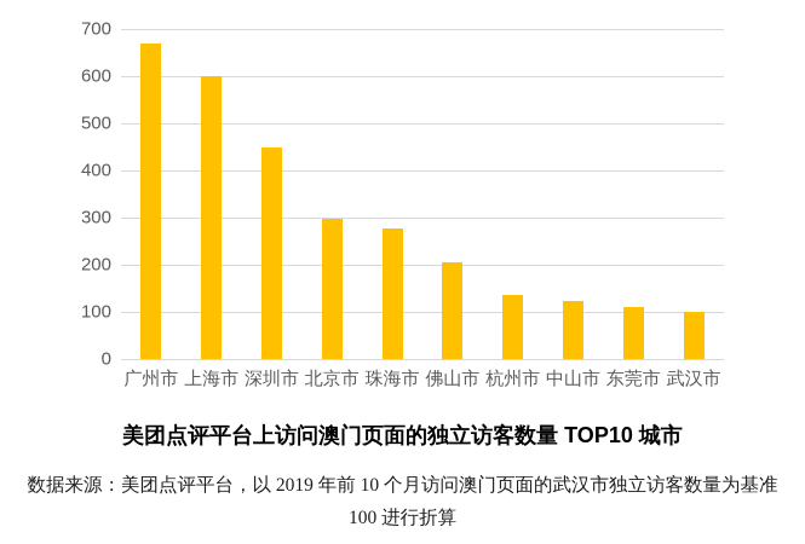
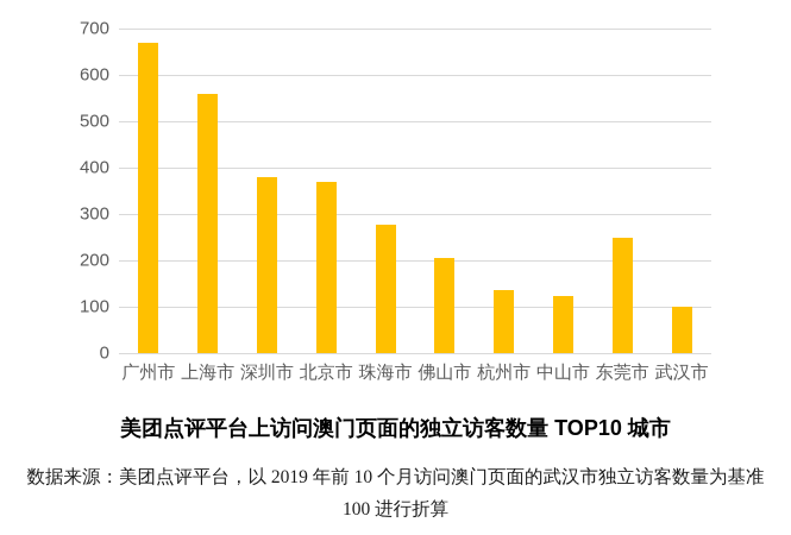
上海市: 600 -> 560
深圳市: 450 -> 380
北京市: 300 -> 370
东莞市: 110 -> 250
